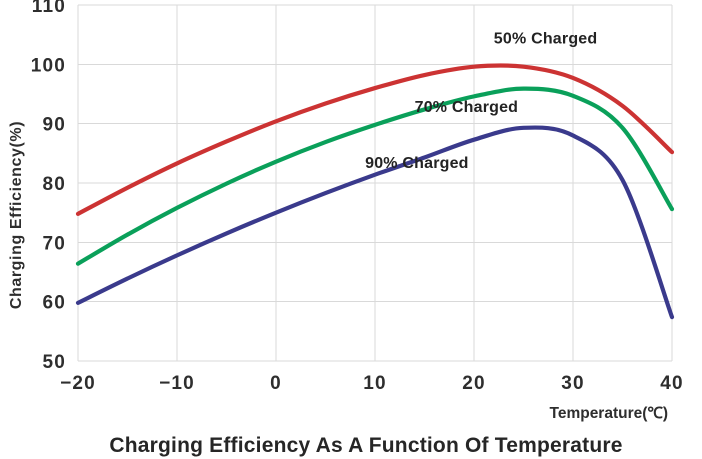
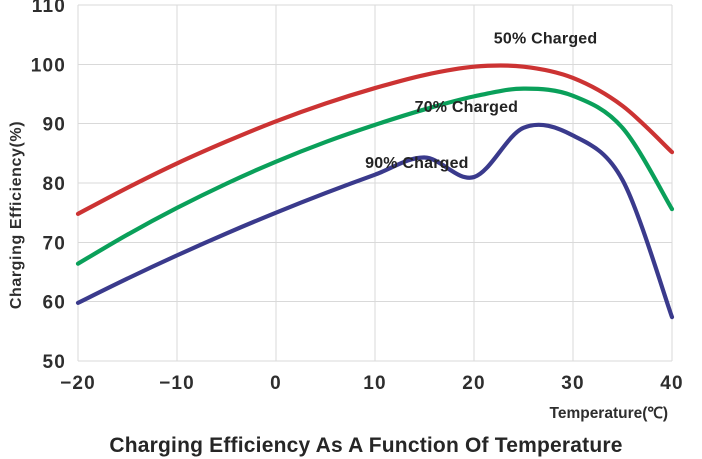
90% Charged/20: 87 -> 81
